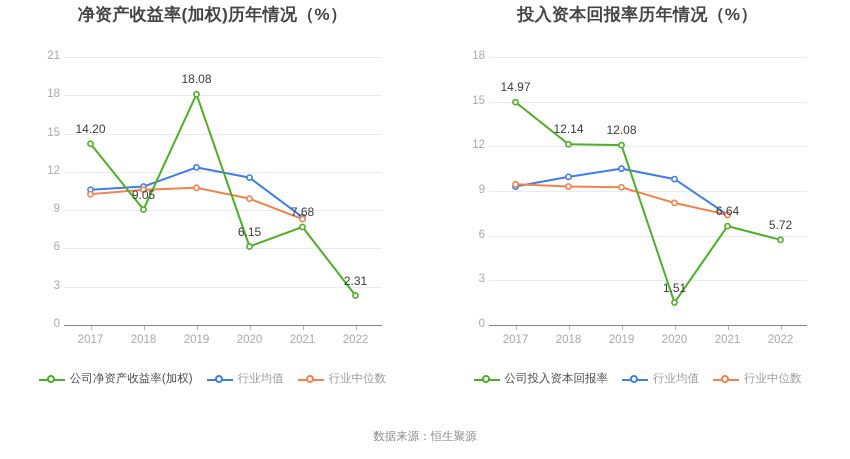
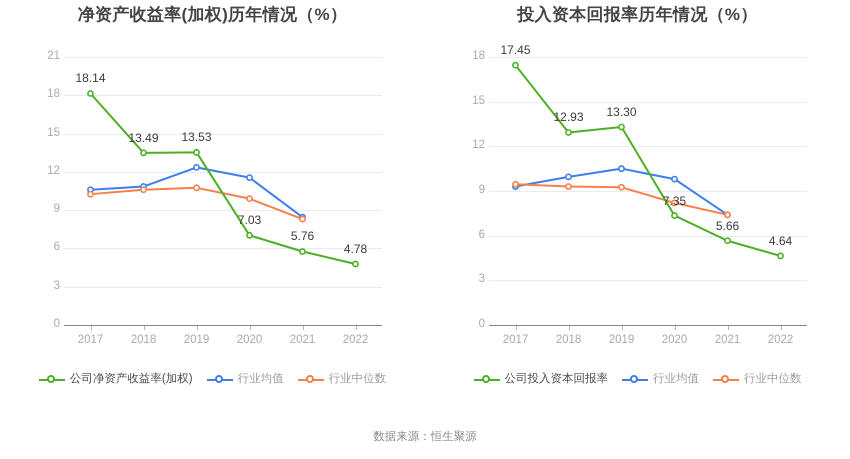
净资产收益率(加权)历年情况（%）/公司净资产收益率(加权)/2017: 14.20 -> 18.14
净资产收益率(加权)历年情况（%）/公司净资产收益率(加权)/2018: 9.05 -> 13.49
净资产收益率(加权)历年情况（%）/公司净资产收益率(加权)/2019: 18.08 -> 13.53
净资产收益率(加权)历年情况（%）/公司净资产收益率(加权)/2020: 6.15 -> 7.03
净资产收益率(加权)历年情况（%）/公司净资产收益率(加权)/2021: 7.68 -> 5.76
净资产收益率(加权)历年情况（%）/公司净资产收益率(加权)/2022: 2.31 -> 4.78
投入资本回报率历年情况（%）/公司投入资本回报率/2017: 14.97 -> 17.45
投入资本回报率历年情况（%）/公司投入资本回报率/2018: 12.14 -> 12.93
投入资本回报率历年情况（%）/公司投入资本回报率/2019: 12.08 -> 13.30
投入资本回报率历年情况（%）/公司投入资本回报率/2020: 1.51 -> 7.35
投入资本回报率历年情况（%）/公司投入资本回报率/2021: 6.64 -> 5.66
投入资本回报率历年情况（%）/公司投入资本回报率/2022: 5.72 -> 4.64
